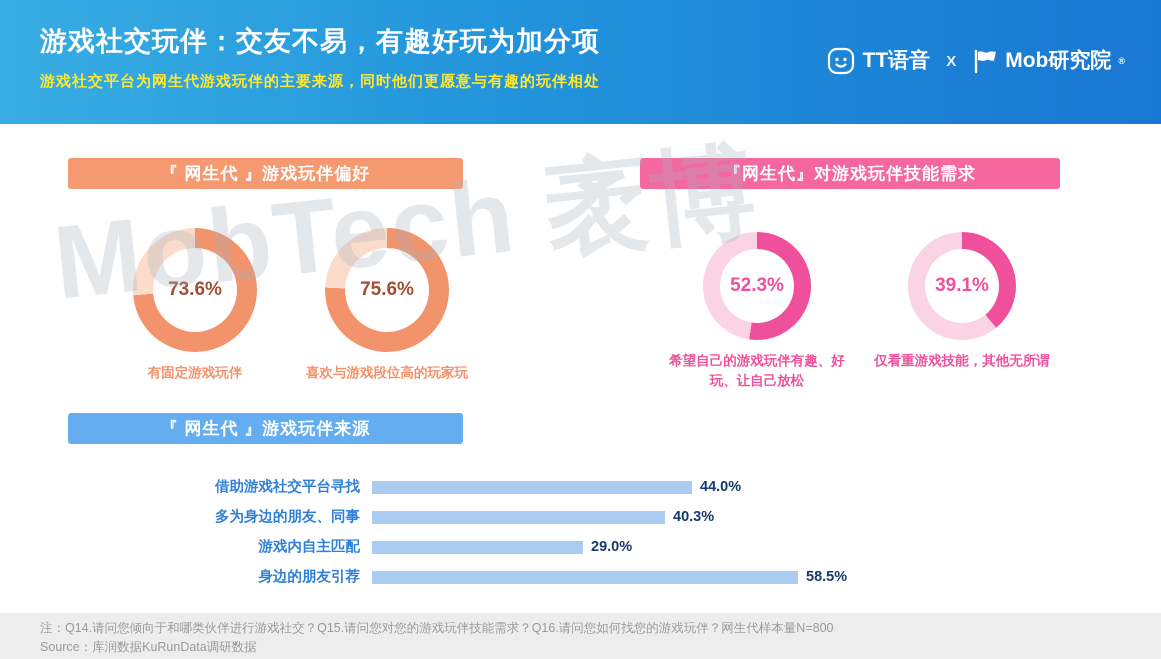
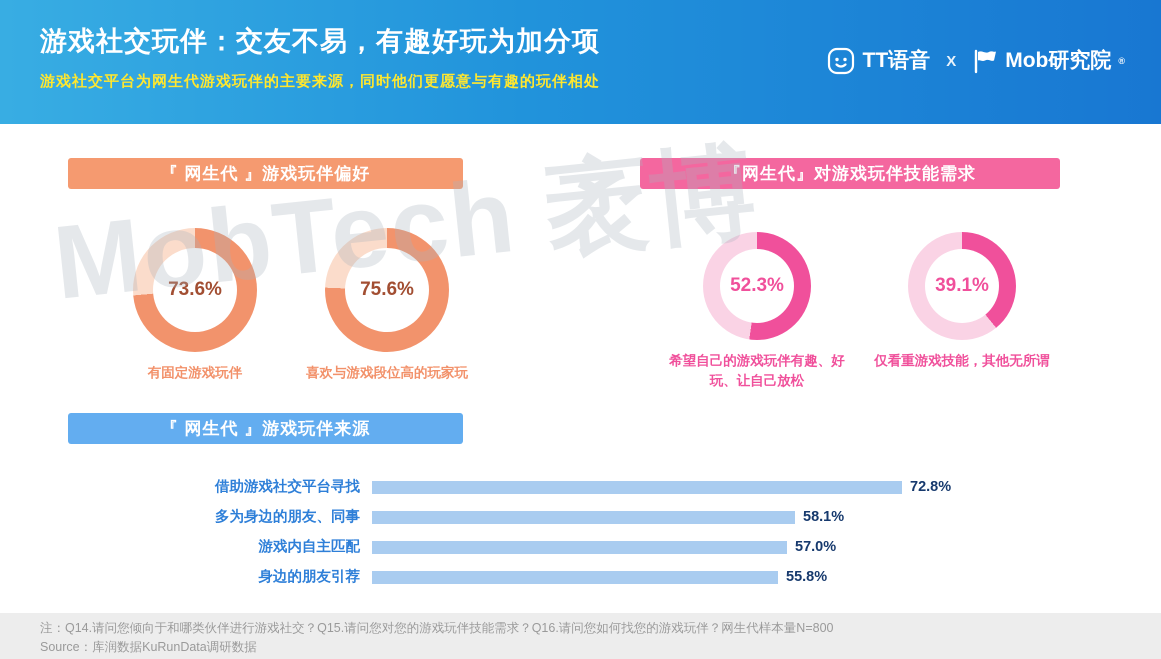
『 网生代 』游戏玩伴来源/借助游戏社交平台寻找: 44.0% -> 72.8%
『 网生代 』游戏玩伴来源/多为身边的朋友、同事: 40.3% -> 58.1%
『 网生代 』游戏玩伴来源/游戏内自主匹配: 29.0% -> 57.0%
『 网生代 』游戏玩伴来源/身边的朋友引荐: 58.5% -> 55.8%
